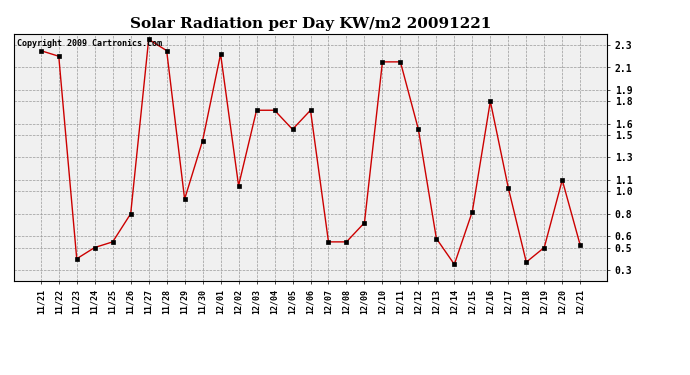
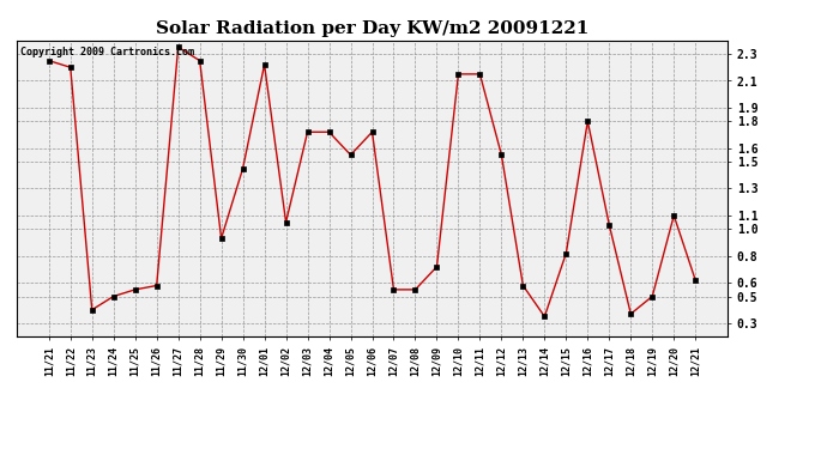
11/26: 0.80 -> 0.58
12/21: 0.52 -> 0.62
